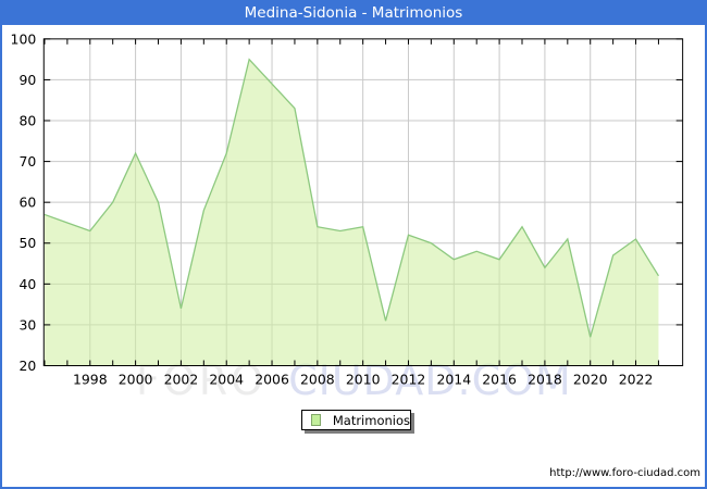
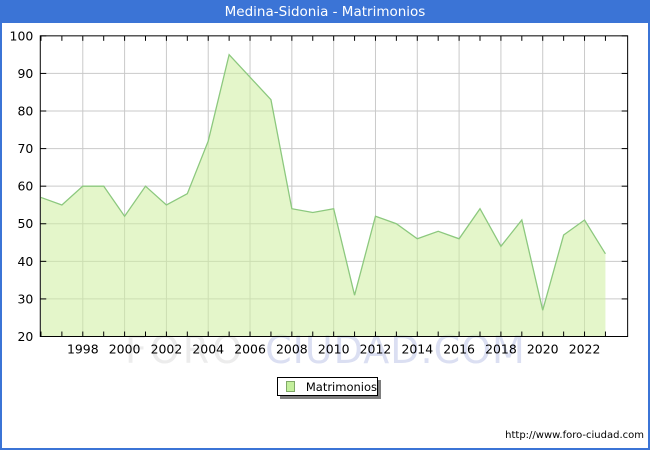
1998: 53 -> 60
2000: 72 -> 52
2002: 34 -> 55
